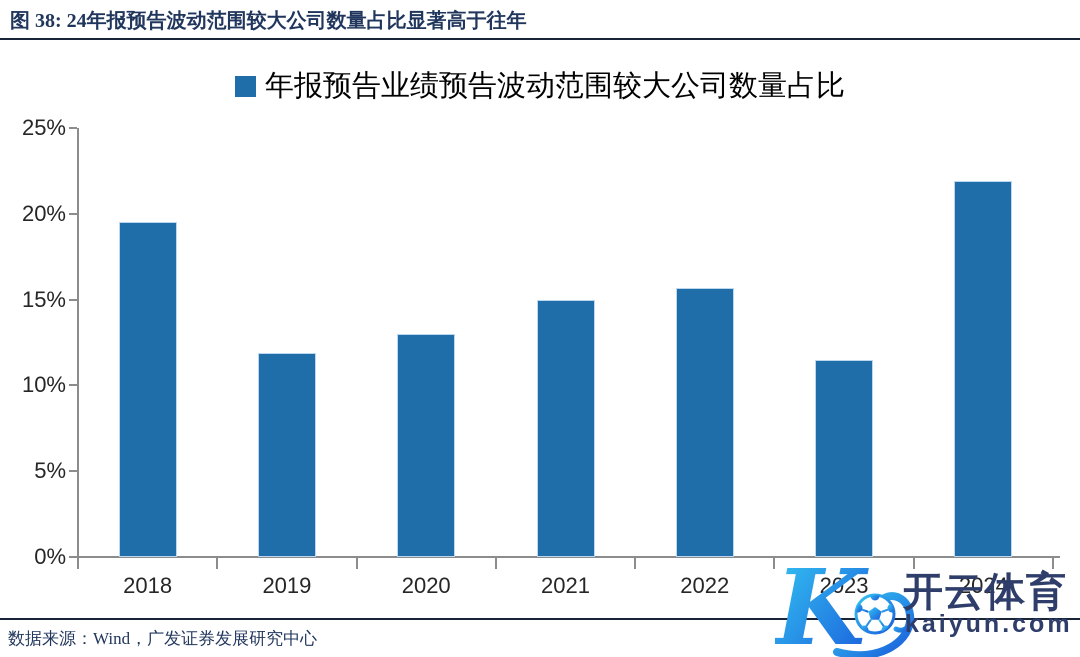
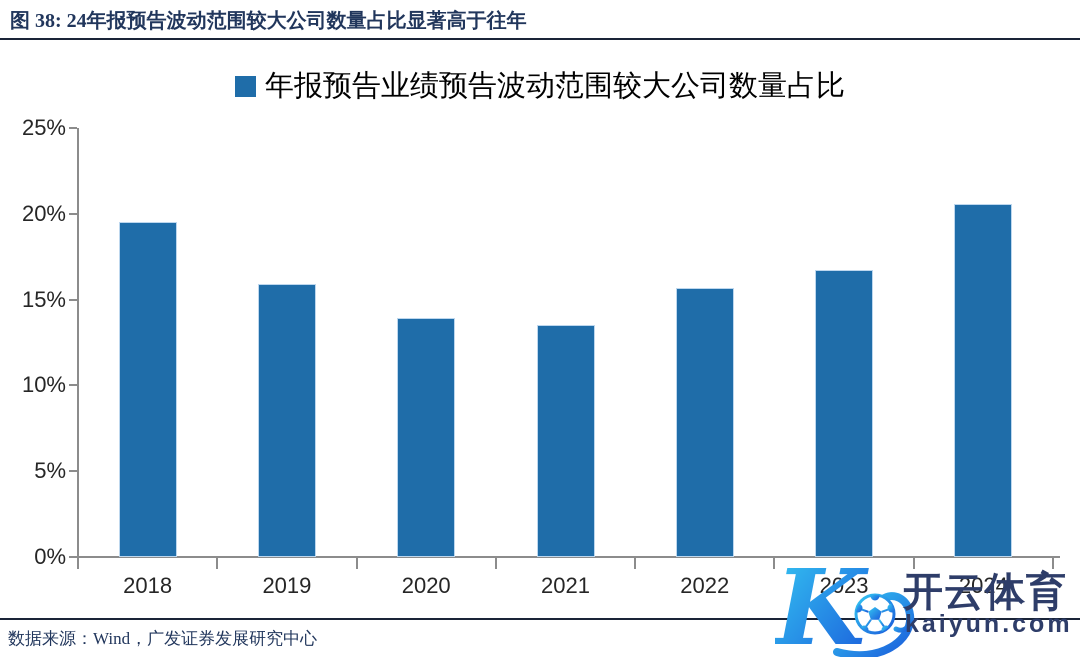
2019: 11.9% -> 15.9%
2020: 13.0% -> 13.9%
2021: 15.0% -> 13.5%
2023: 11.5% -> 16.7%
2024: 21.9% -> 20.6%
